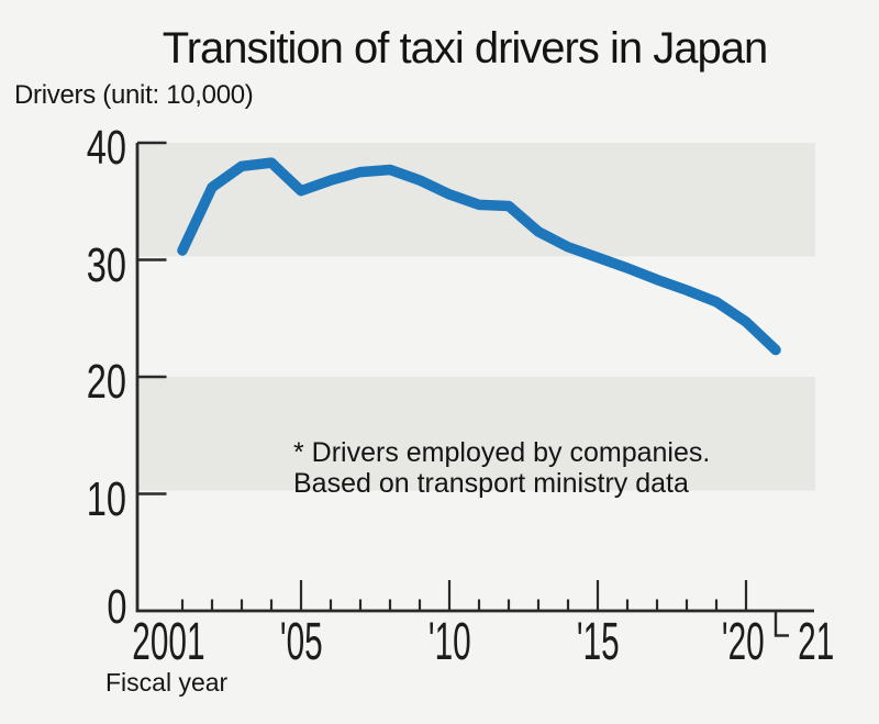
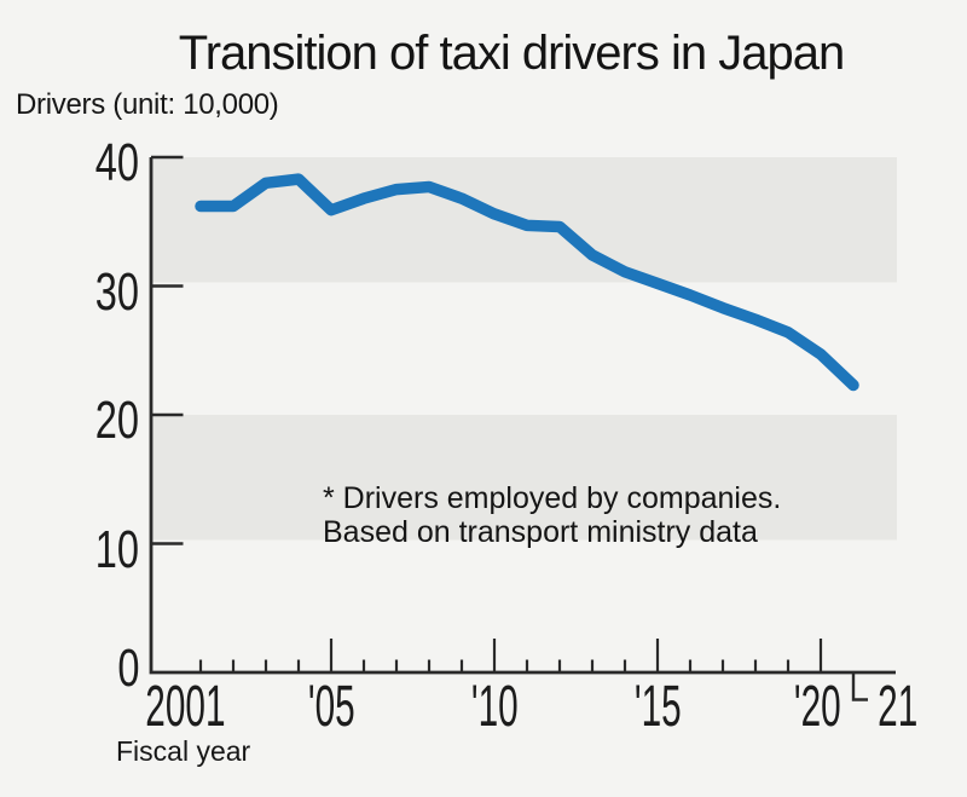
2001: 30.8 -> 36.2
